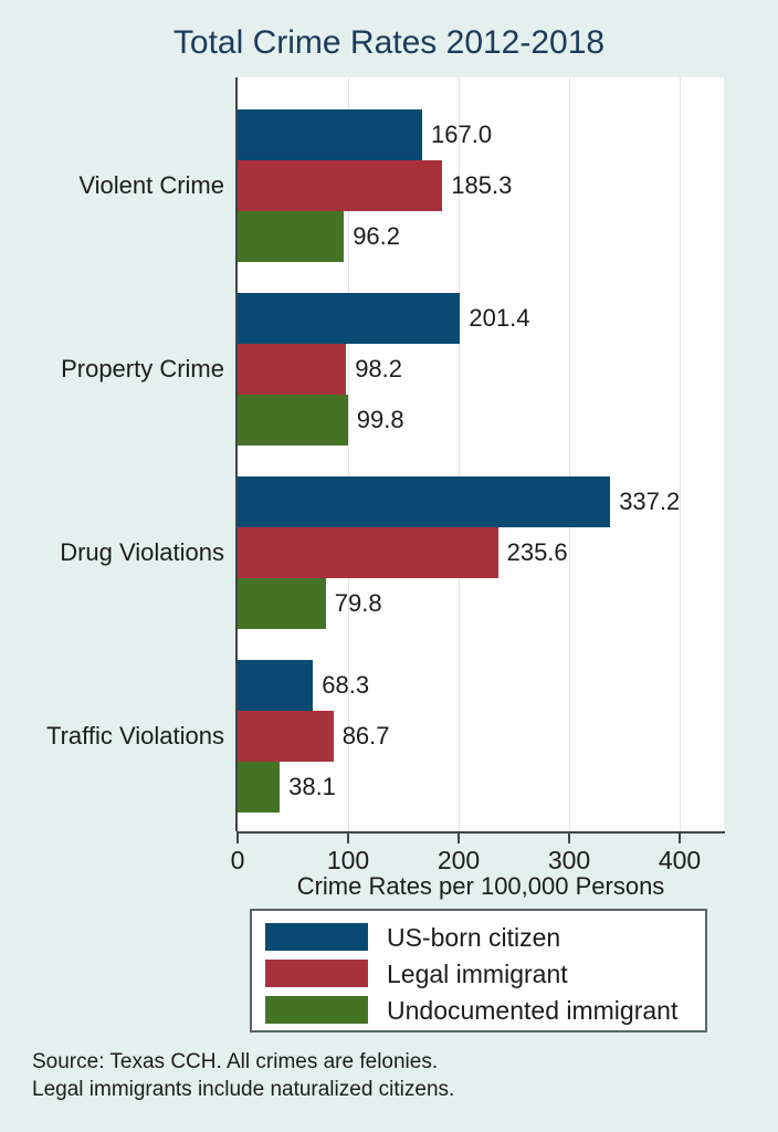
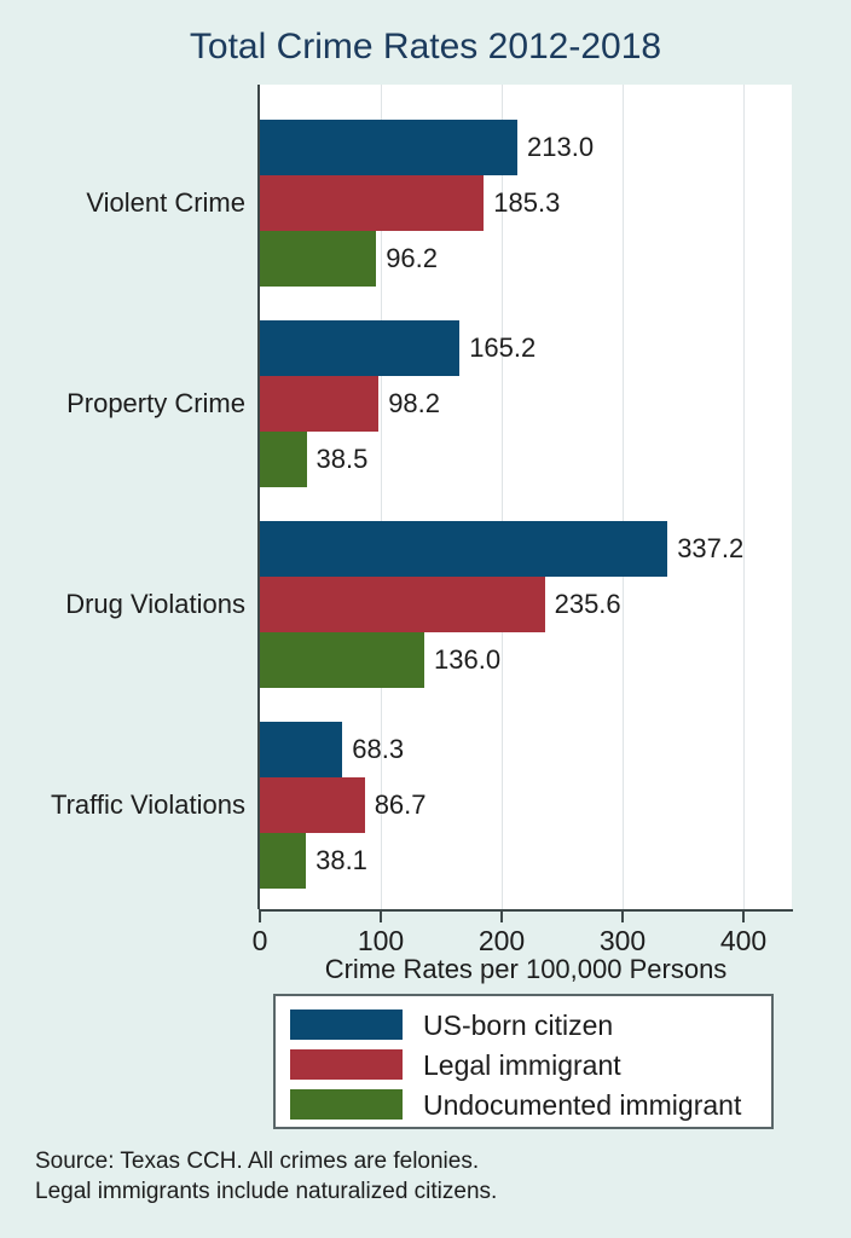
US-born citizen/Violent Crime: 167.0 -> 213.0
US-born citizen/Property Crime: 201.4 -> 165.2
Undocumented immigrant/Property Crime: 99.8 -> 38.5
Undocumented immigrant/Drug Violations: 79.8 -> 136.0
